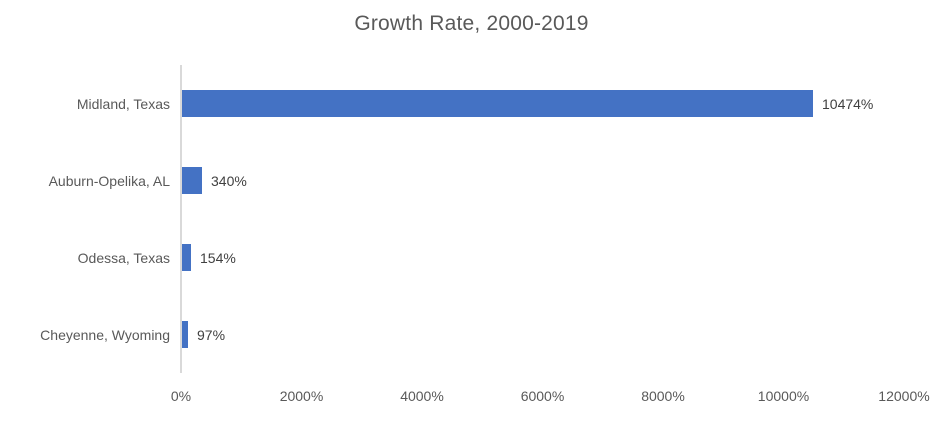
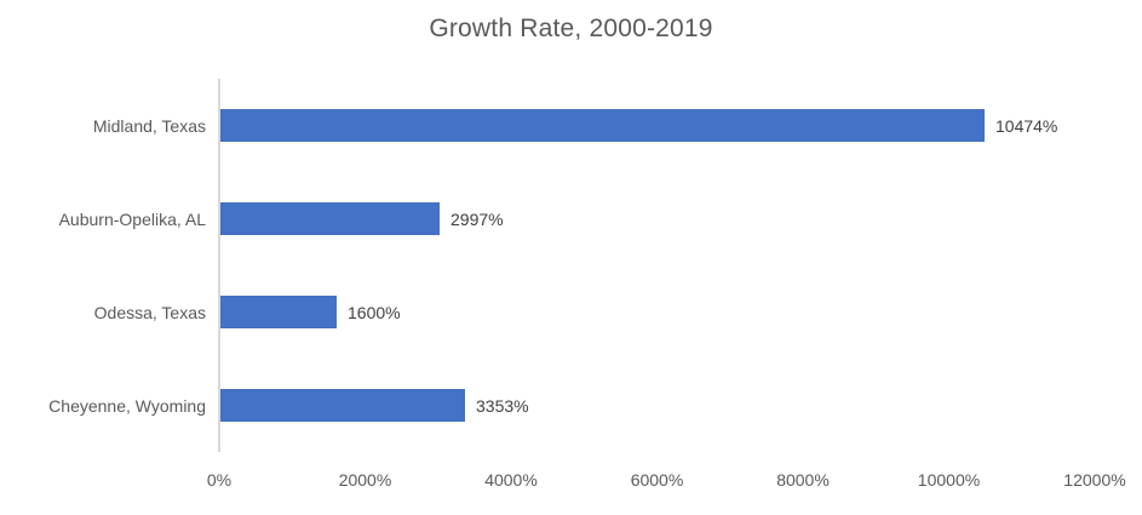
Auburn-Opelika, AL: 340% -> 2997%
Odessa, Texas: 154% -> 1600%
Cheyenne, Wyoming: 97% -> 3353%
